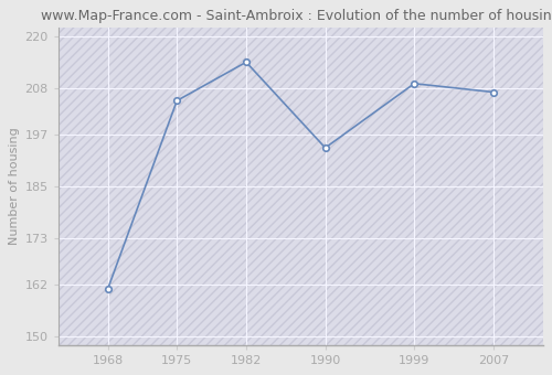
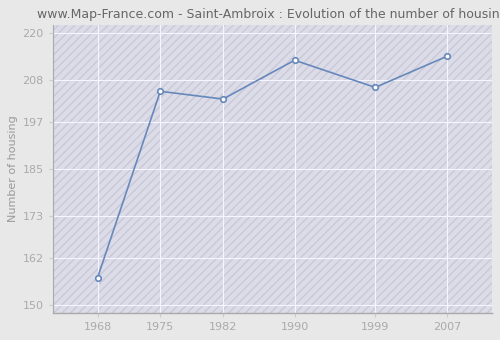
1968: 161 -> 157
1982: 214 -> 203
1990: 194 -> 213
1999: 209 -> 206
2007: 207 -> 214
